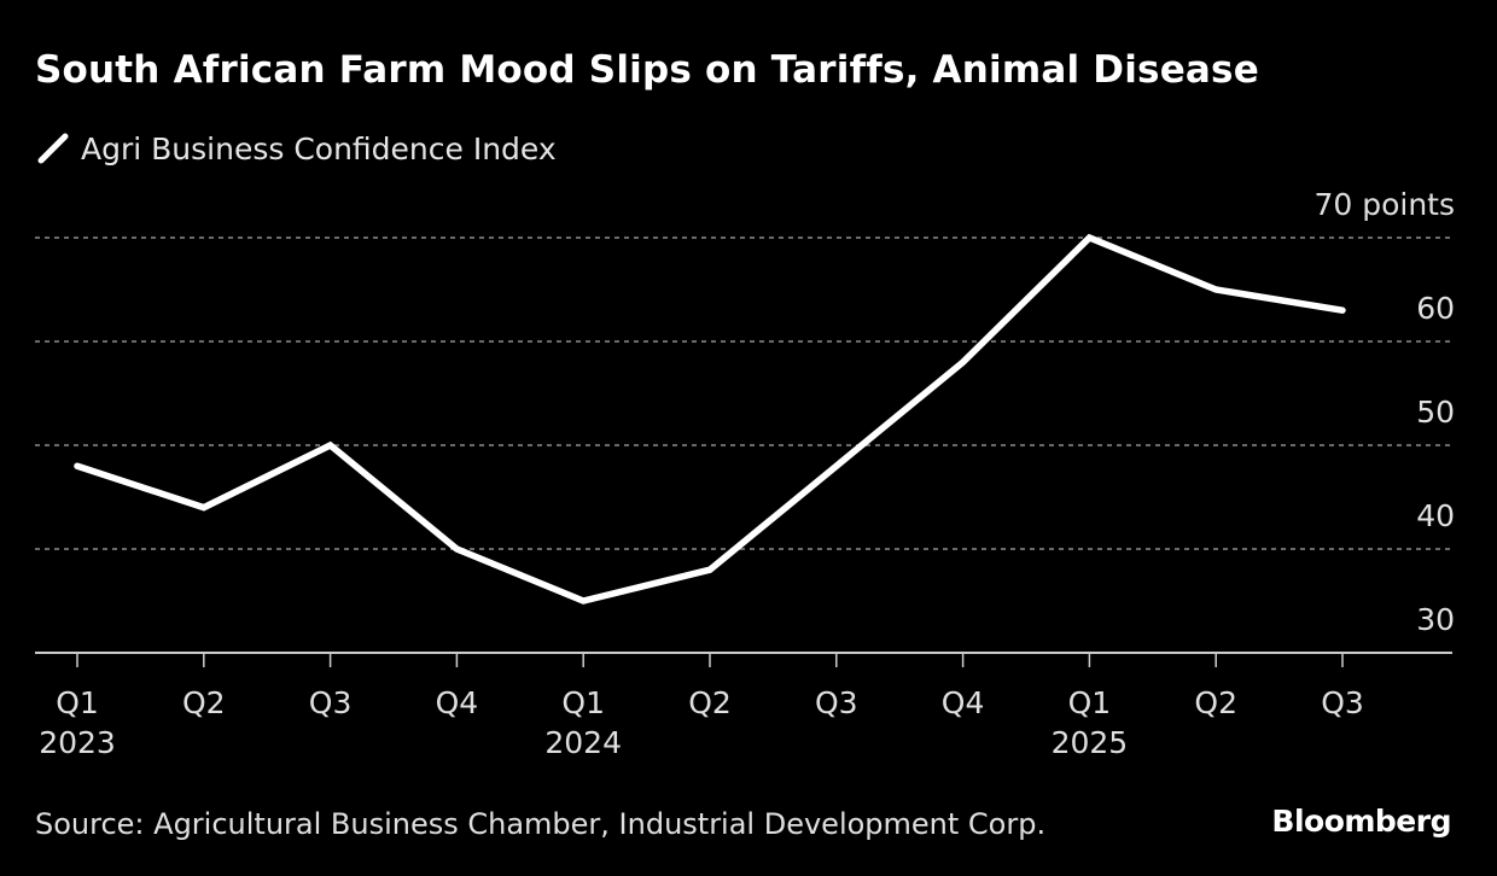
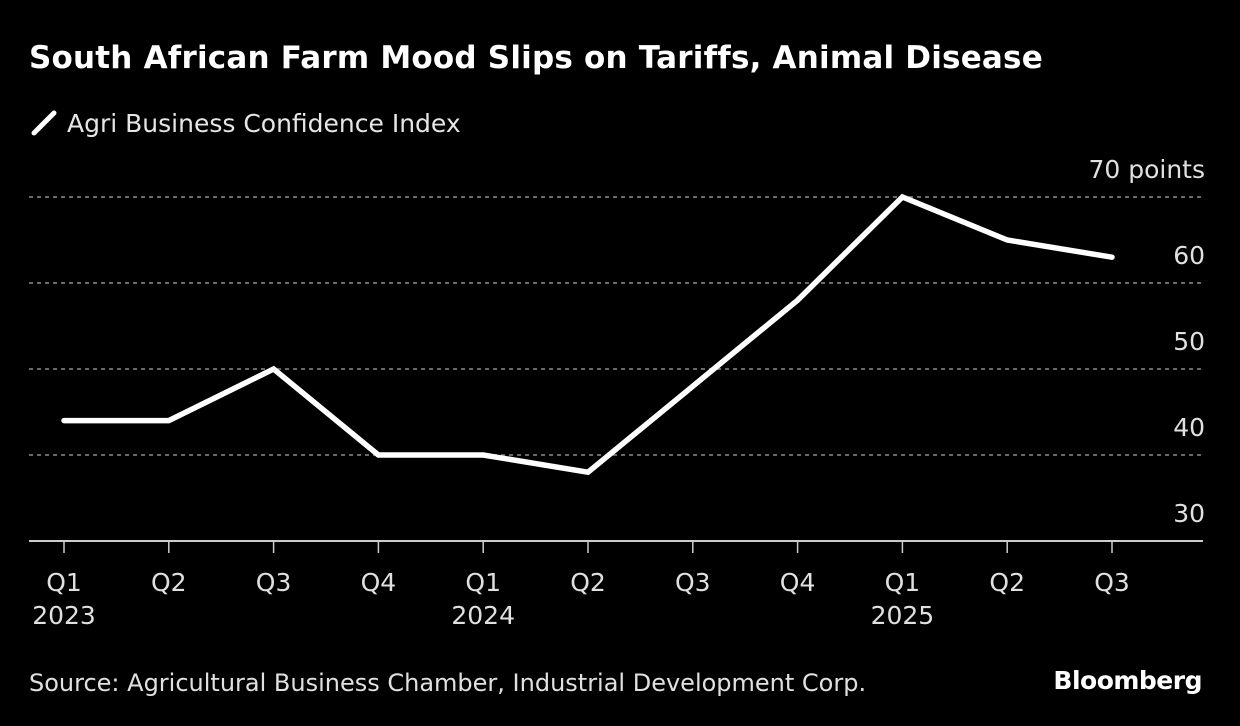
Q1 2023: 48 -> 44
Q1 2024: 35 -> 40
